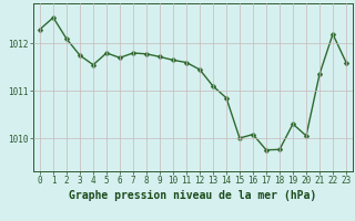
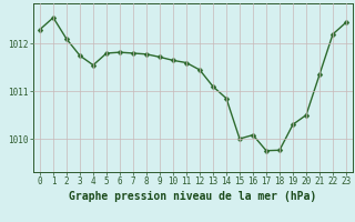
6: 1011.70 -> 1011.82
20: 1010.05 -> 1010.50
23: 1011.60 -> 1012.45
